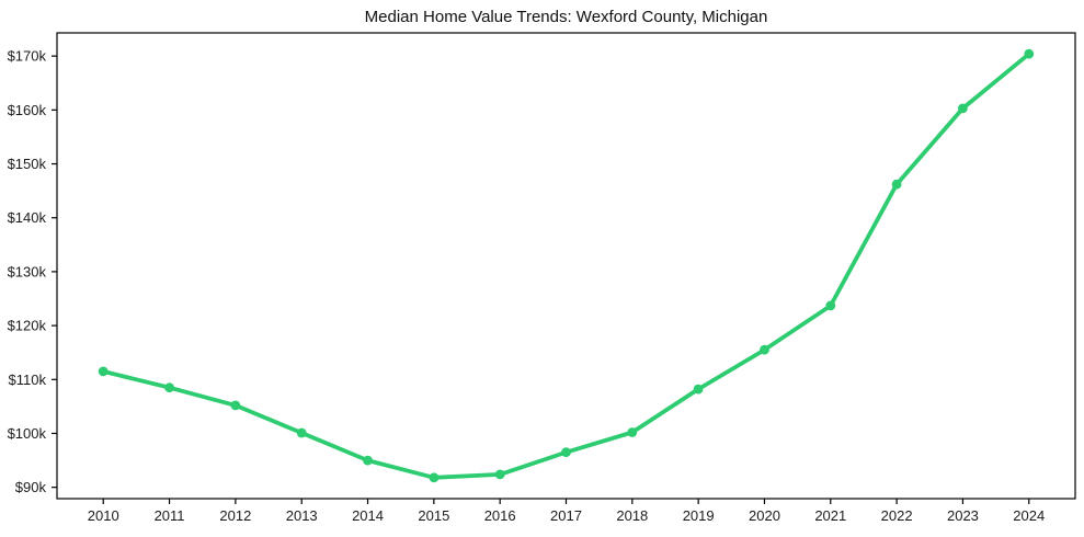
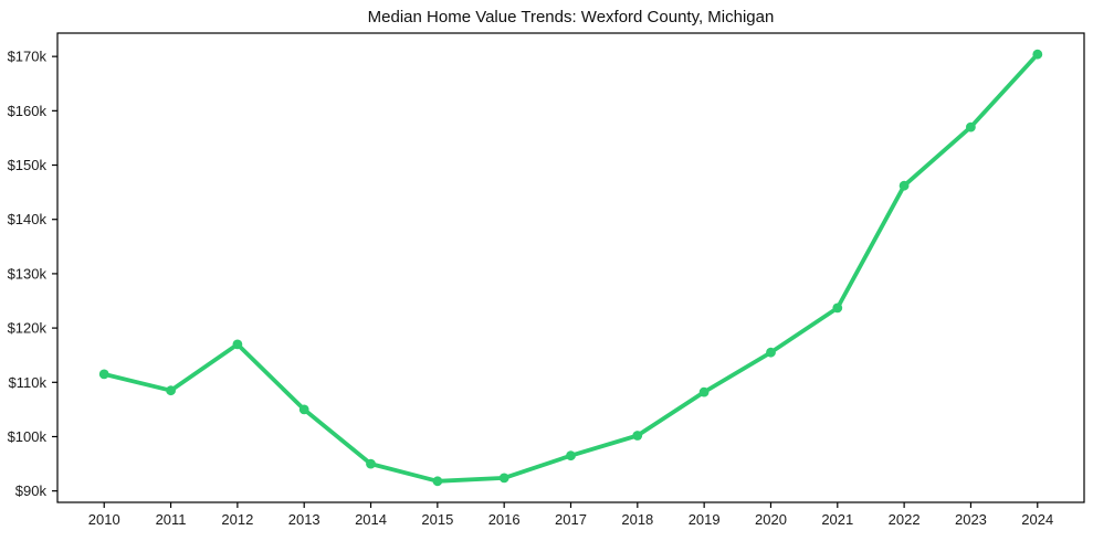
2012: $105k -> $117k
2013: $100k -> $105k
2023: $160k -> $157k
